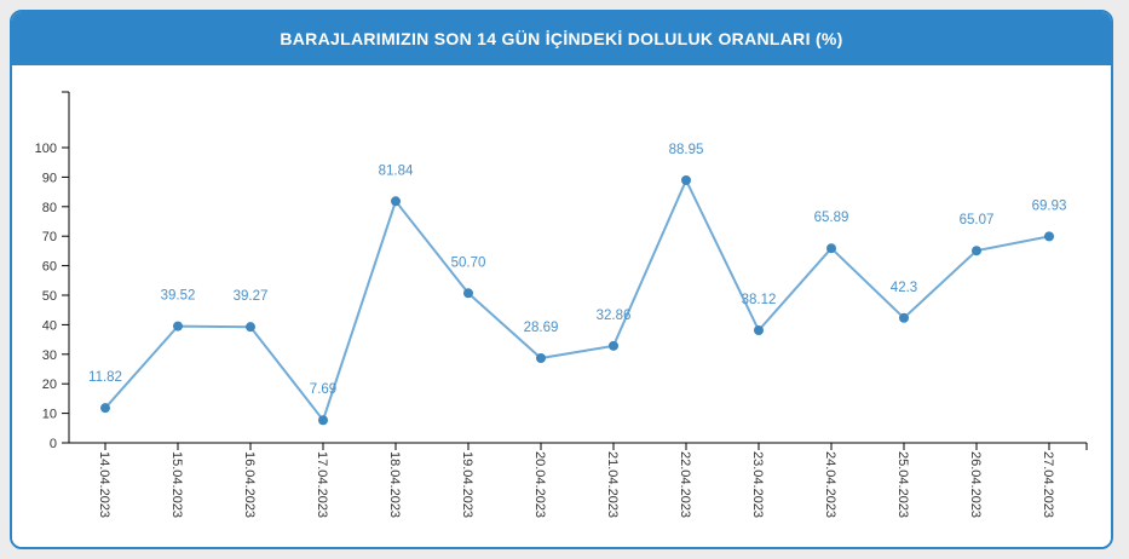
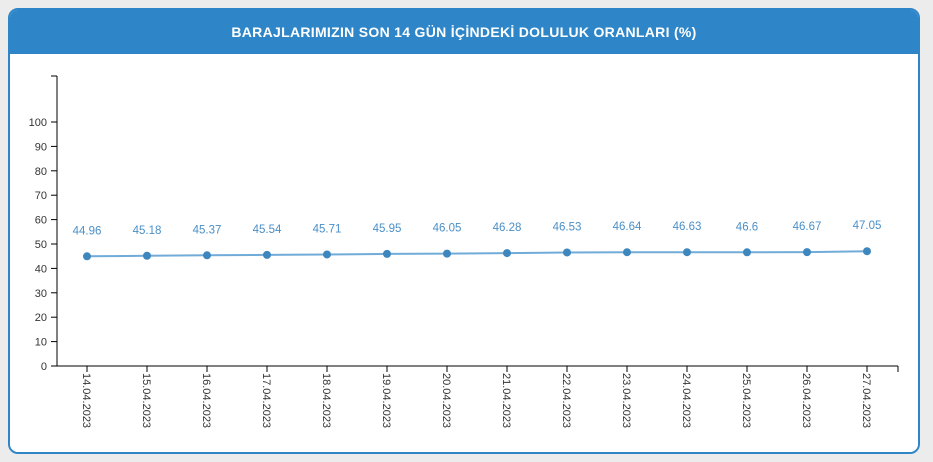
14.04.2023: 11.82 -> 44.96
15.04.2023: 39.52 -> 45.18
16.04.2023: 39.27 -> 45.37
17.04.2023: 7.69 -> 45.54
18.04.2023: 81.84 -> 45.71
19.04.2023: 50.70 -> 45.95
20.04.2023: 28.69 -> 46.05
21.04.2023: 32.86 -> 46.28
22.04.2023: 88.95 -> 46.53
23.04.2023: 38.12 -> 46.64
24.04.2023: 65.89 -> 46.63
25.04.2023: 42.3 -> 46.6
26.04.2023: 65.07 -> 46.67
27.04.2023: 69.93 -> 47.05
